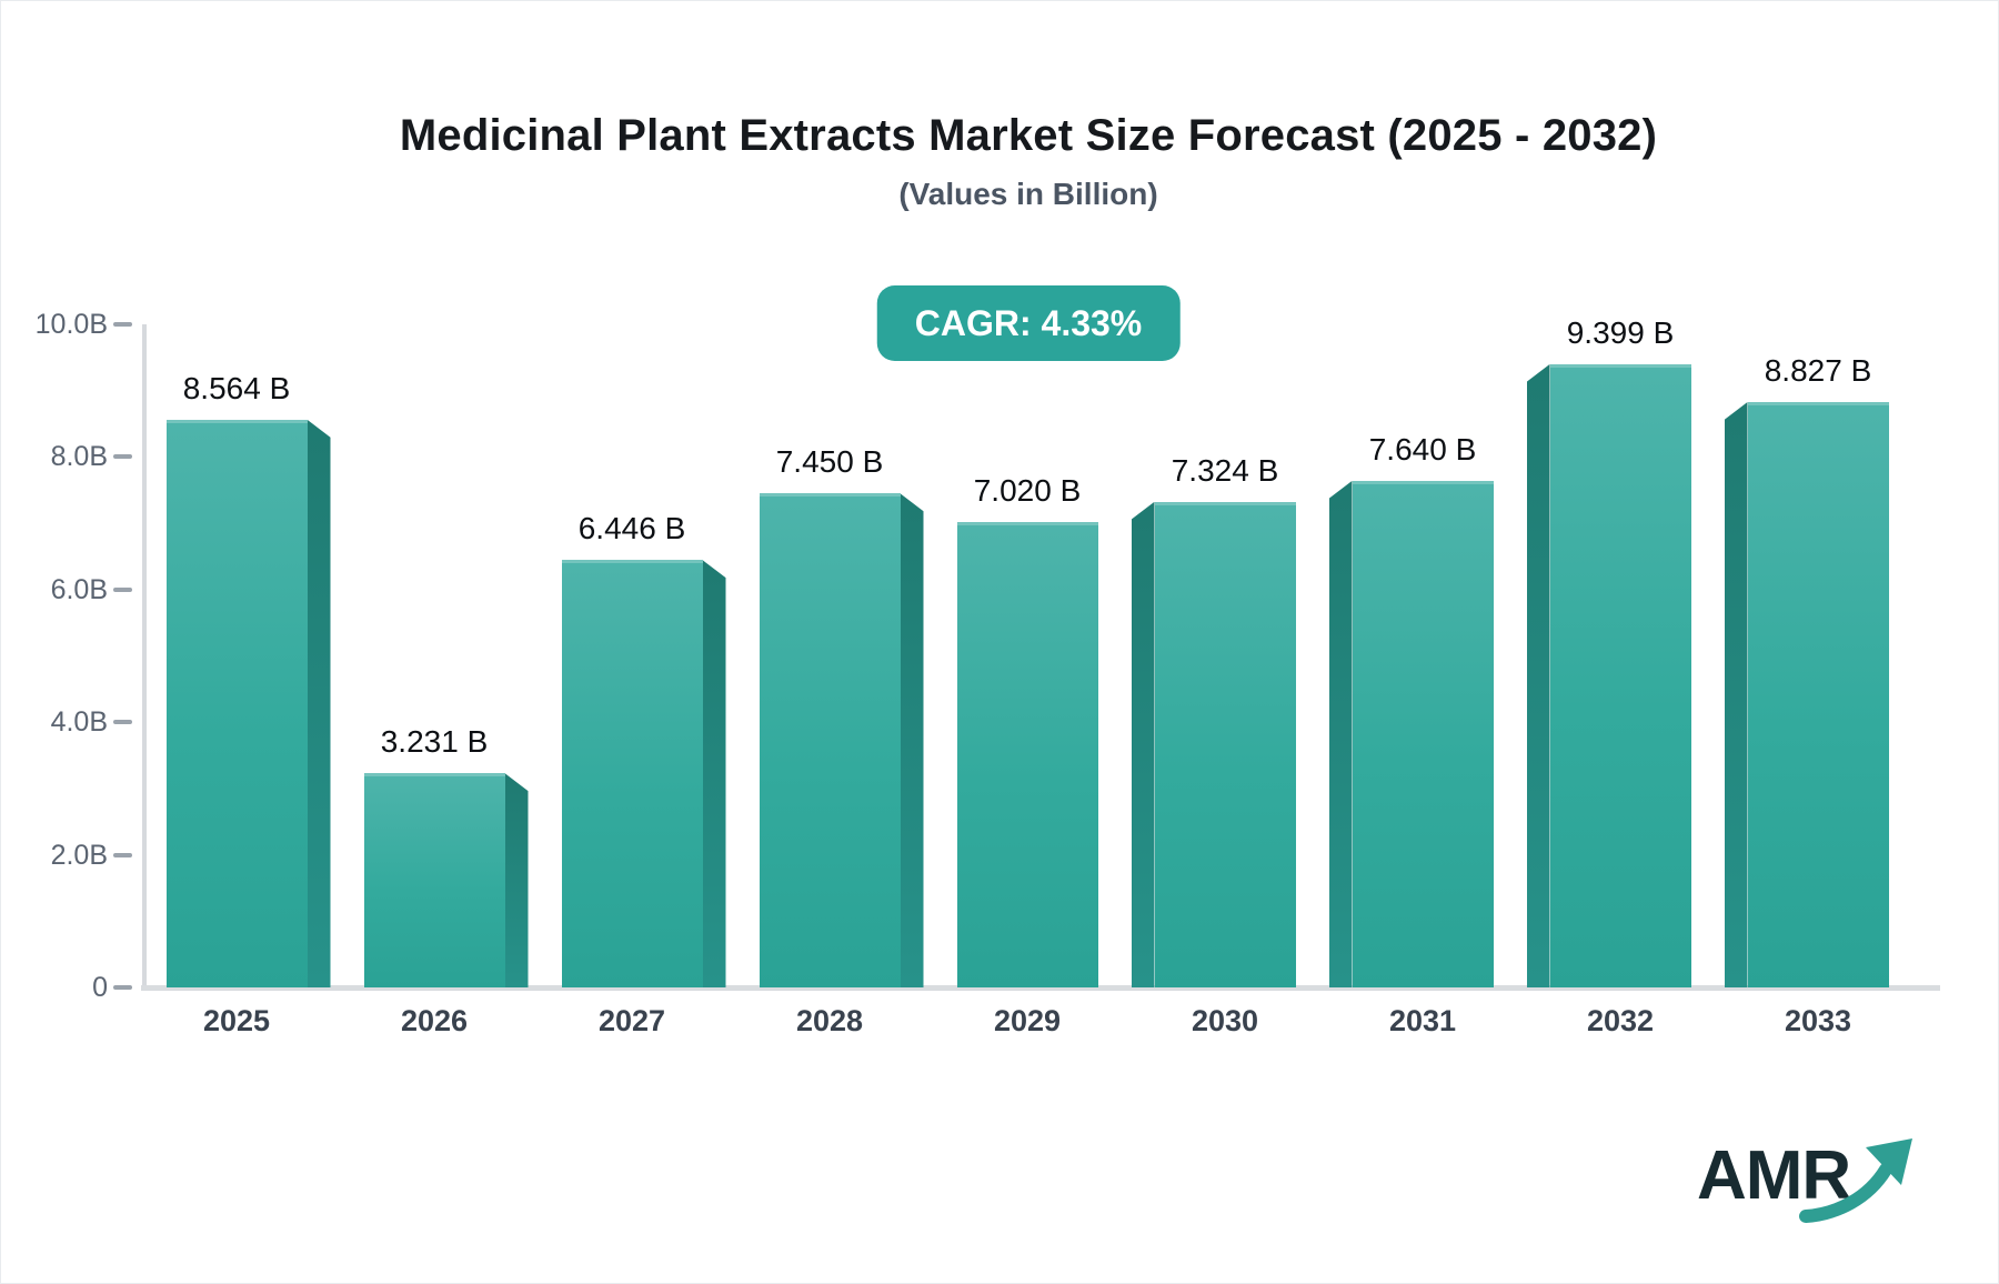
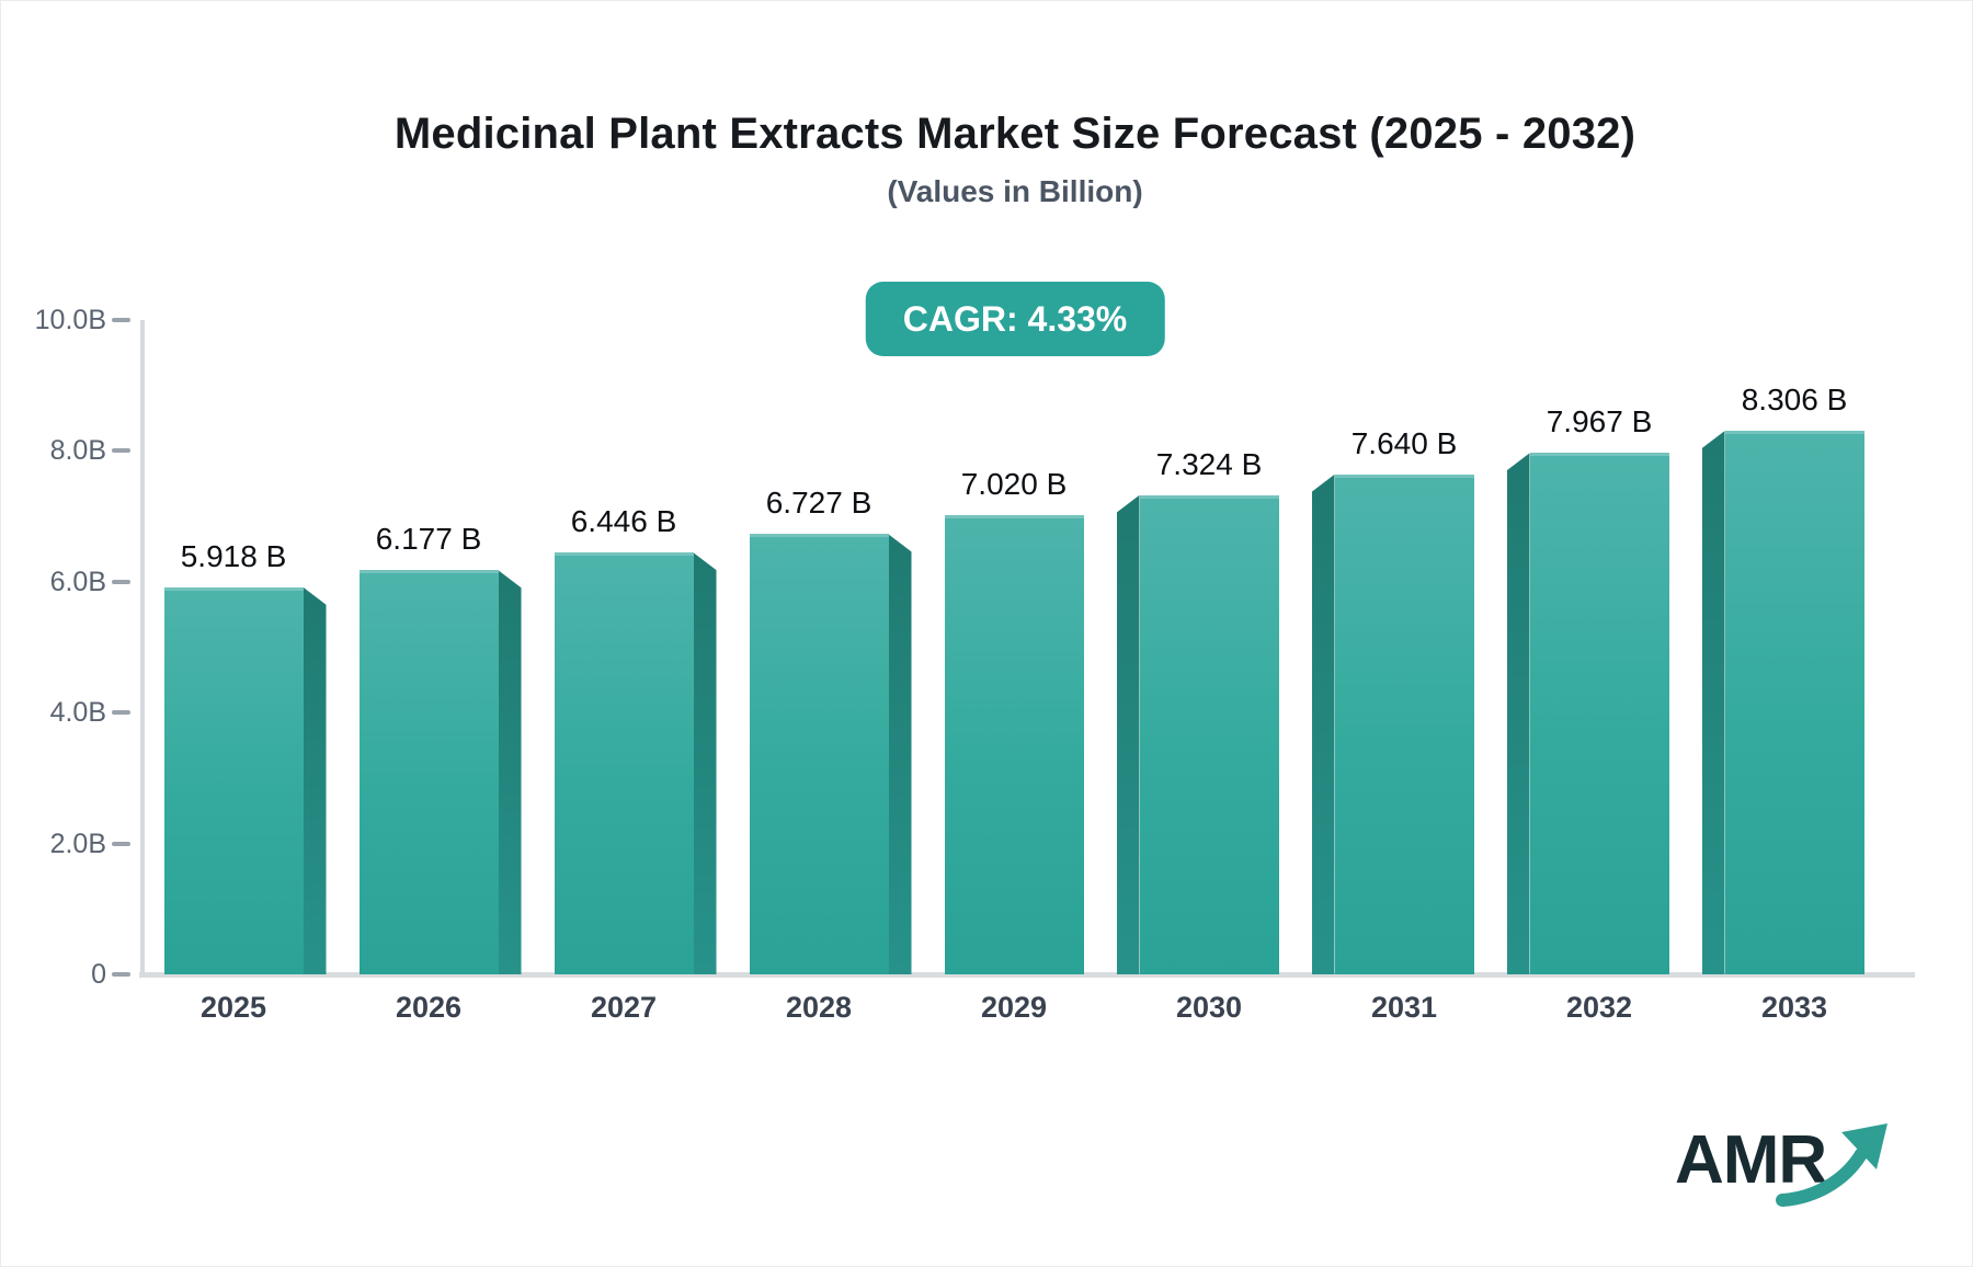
2025: 8.564 -> 5.918
2026: 3.231 -> 6.177
2028: 7.450 -> 6.727
2032: 9.399 -> 7.967
2033: 8.827 -> 8.306
